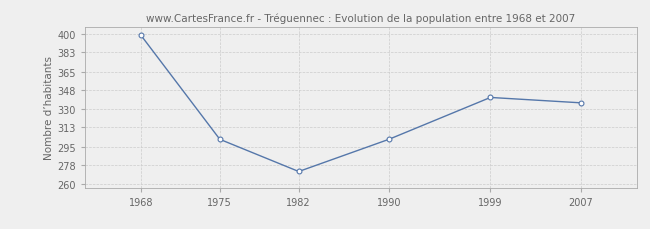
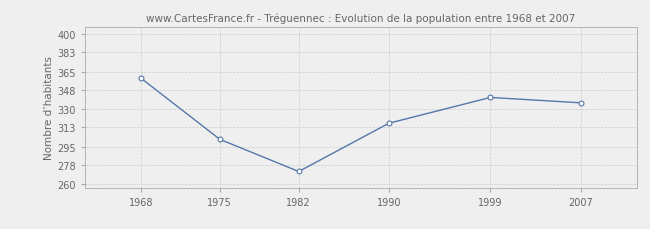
1968: 399 -> 359
1990: 302 -> 317
